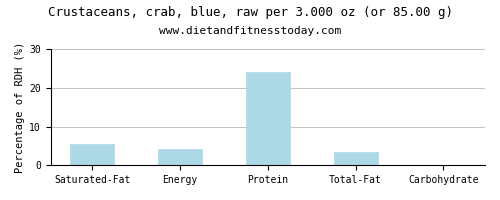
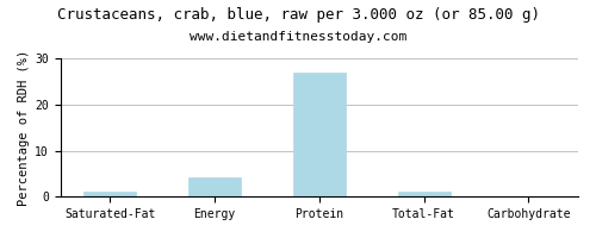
Saturated-Fat: 5.5 -> 1.0
Protein: 24.0 -> 26.8
Total-Fat: 3.5 -> 1.0
